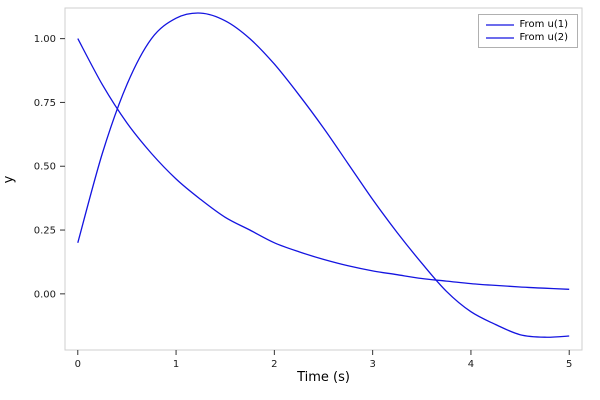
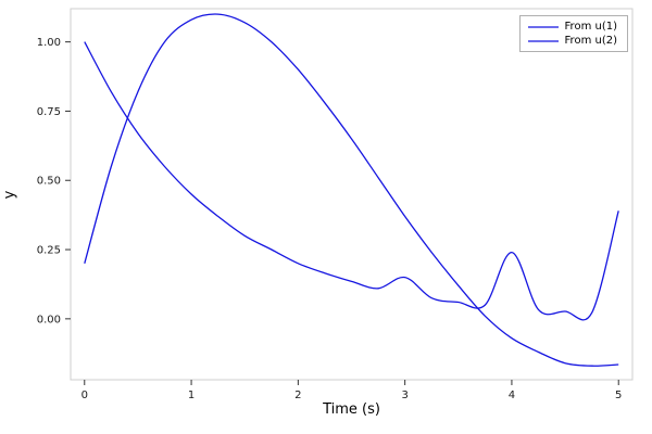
From u(2)/3: 0.09 -> 0.15
From u(2)/4: 0.04 -> 0.24
From u(2)/5: 0.02 -> 0.39
